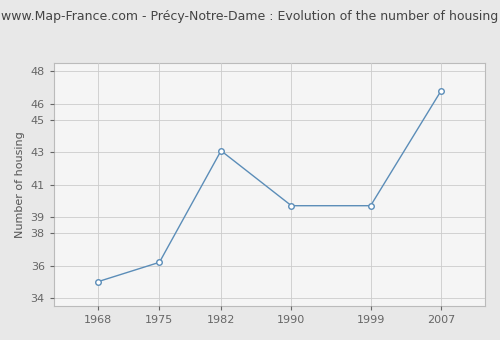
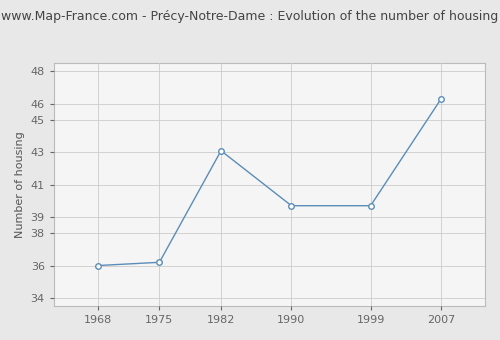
1968: 35.0 -> 36.0
2007: 46.8 -> 46.3
